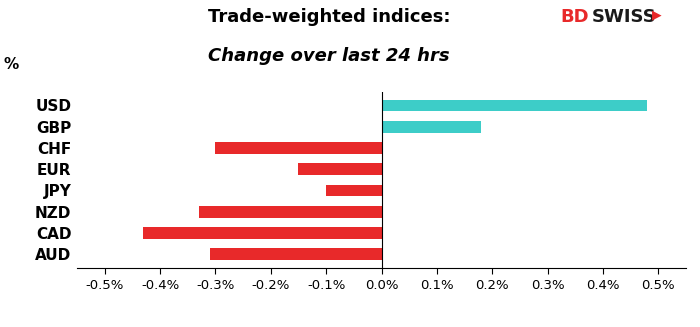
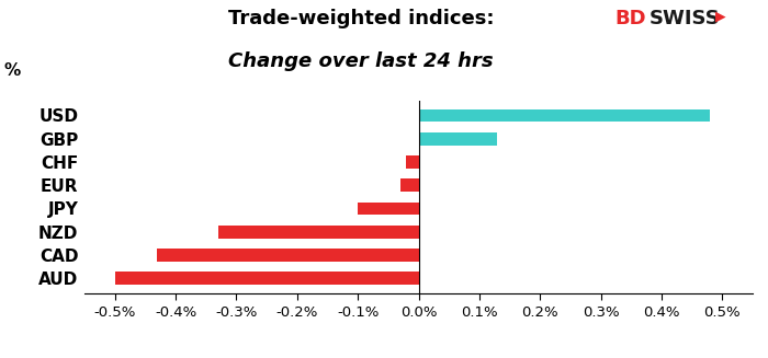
GBP: 0.18% -> 0.13%
CHF: -0.30% -> -0.02%
EUR: -0.15% -> -0.03%
AUD: -0.31% -> -0.50%
